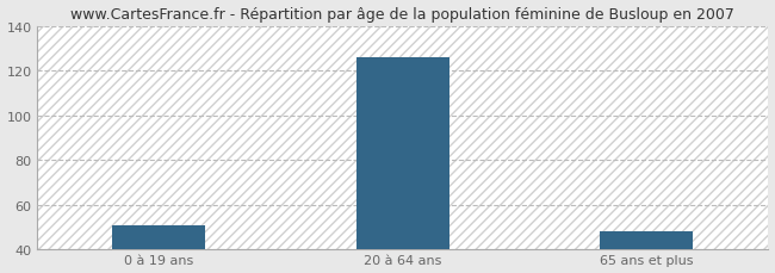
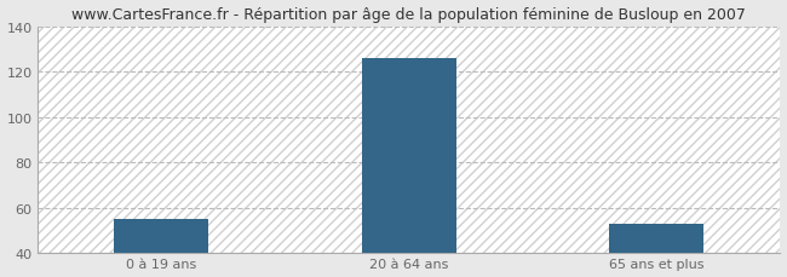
0 à 19 ans: 51 -> 55
65 ans et plus: 48 -> 53
